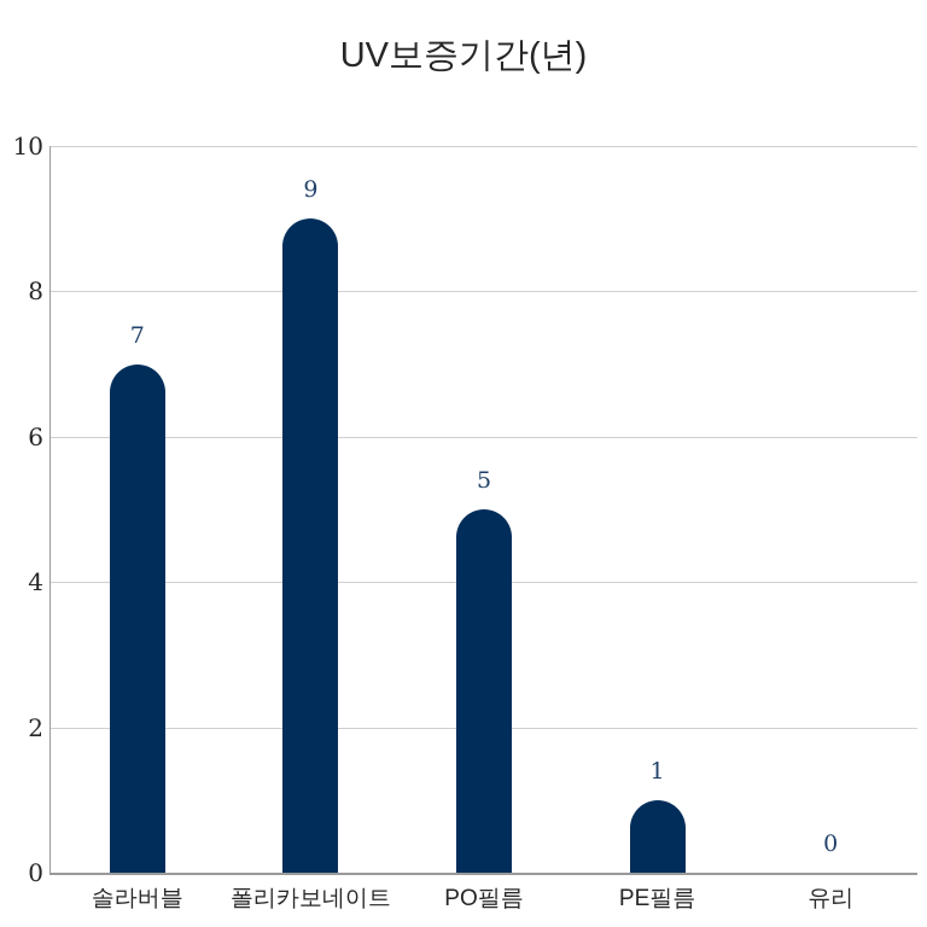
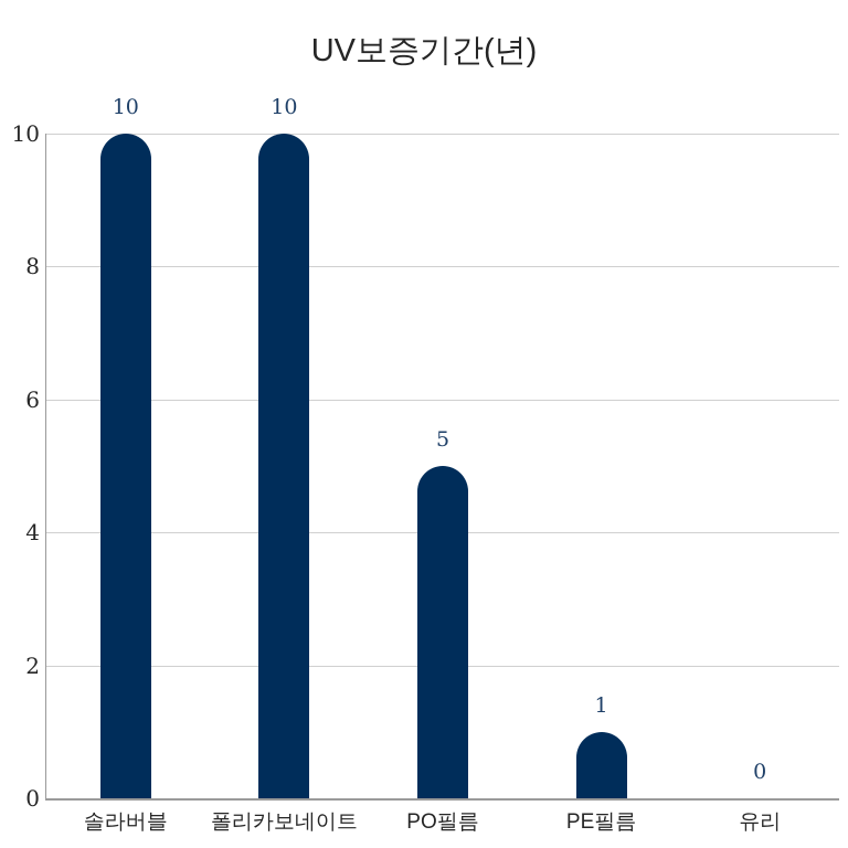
솔라버블: 7 -> 10
폴리카보네이트: 9 -> 10
